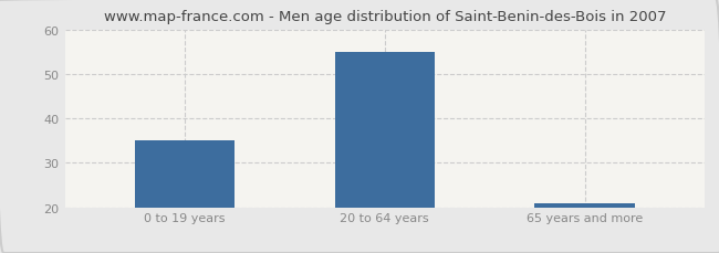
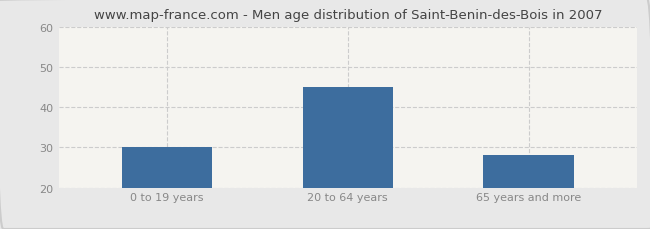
0 to 19 years: 35 -> 30
20 to 64 years: 55 -> 45
65 years and more: 21 -> 28
